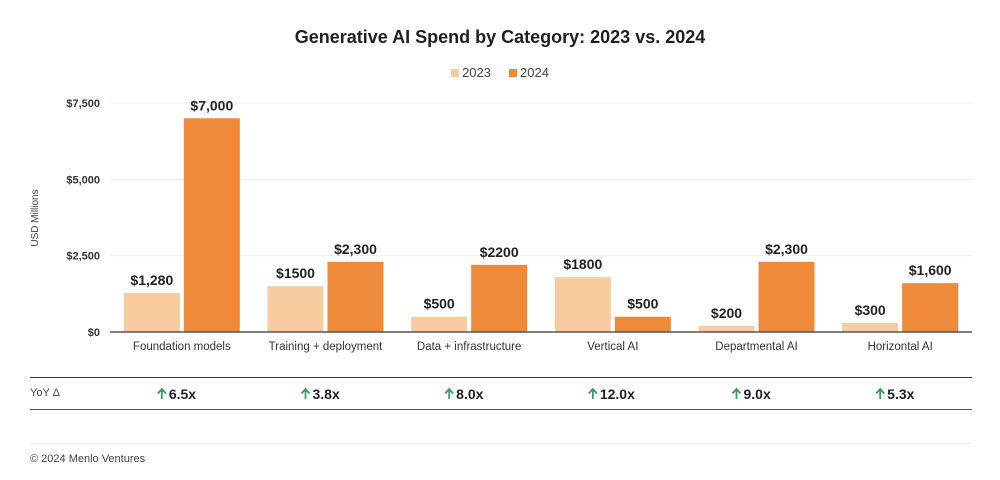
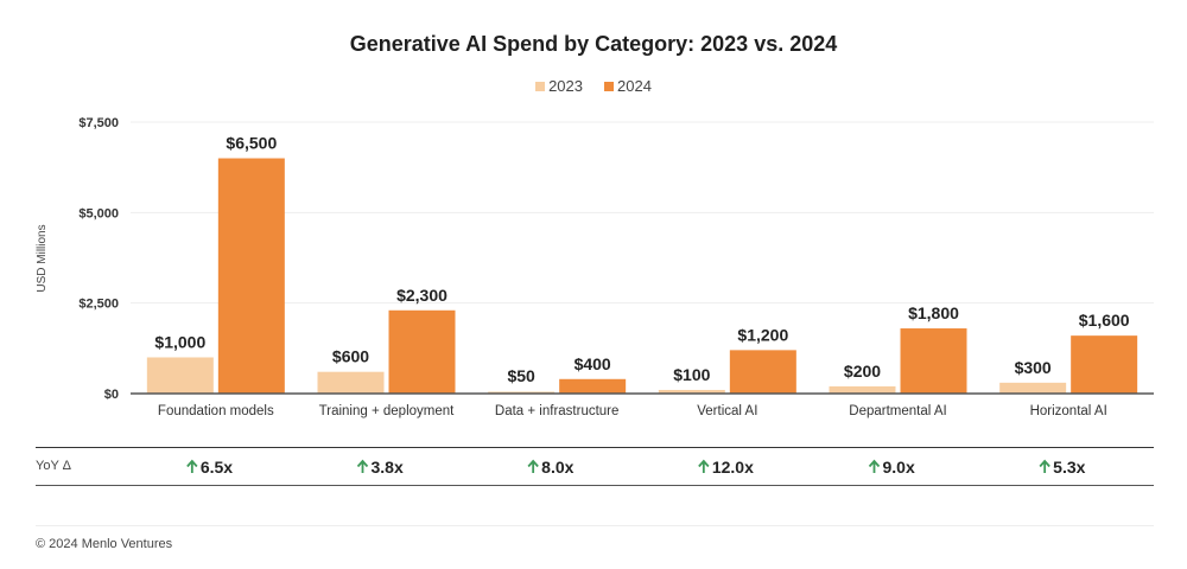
2023/Foundation models: $1,280 -> $1,000
2024/Foundation models: $7,000 -> $6,500
2023/Training + deployment: $1500 -> $600
2023/Data + infrastructure: $500 -> $50
2024/Data + infrastructure: $2200 -> $400
2023/Vertical AI: $1800 -> $100
2024/Vertical AI: $500 -> $1,200
2024/Departmental AI: $2,300 -> $1,800
